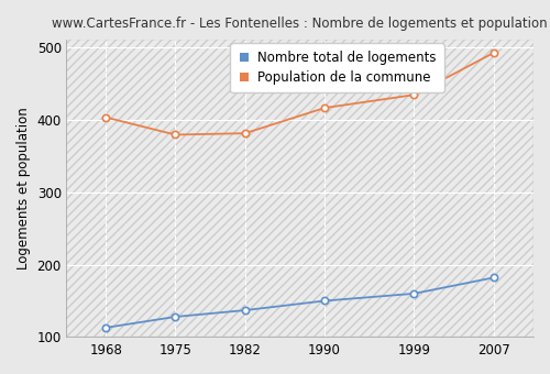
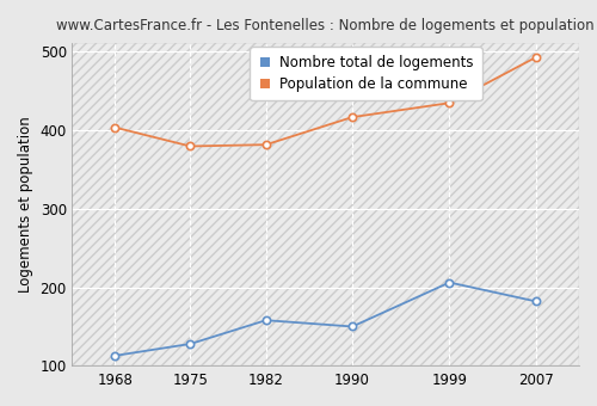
Nombre total de logements/1982: 137 -> 158
Nombre total de logements/1999: 160 -> 206
